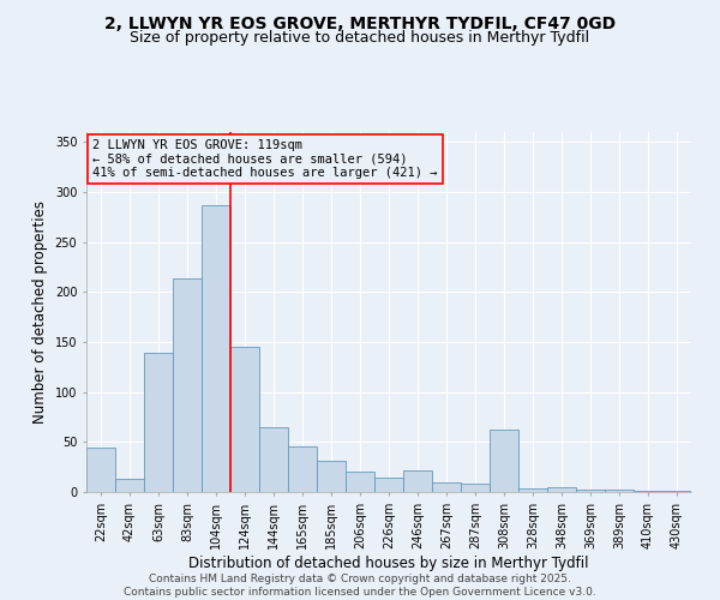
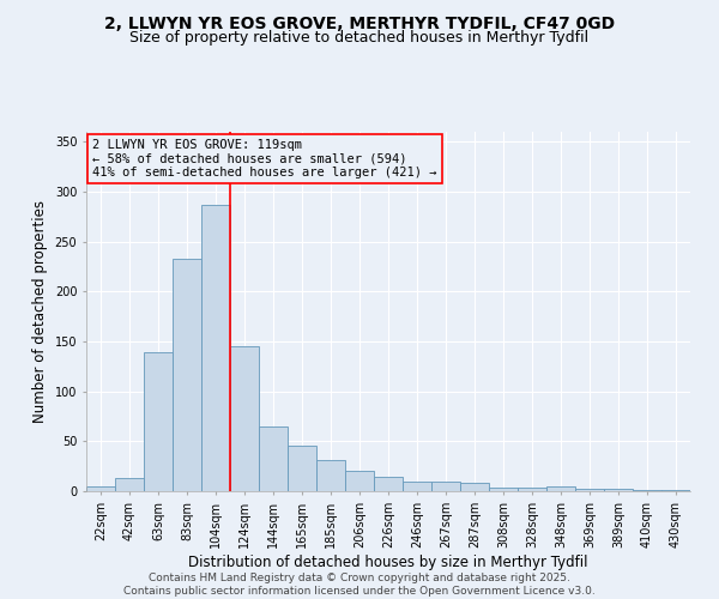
22sqm: 44 -> 5
83sqm: 214 -> 233
246sqm: 22 -> 10
308sqm: 62 -> 4
